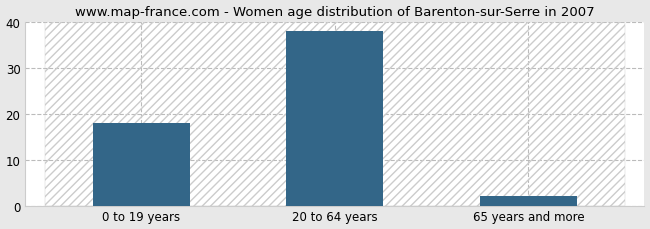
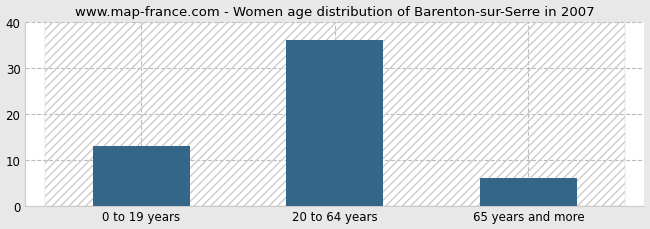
0 to 19 years: 18 -> 13
20 to 64 years: 38 -> 36
65 years and more: 2 -> 6
